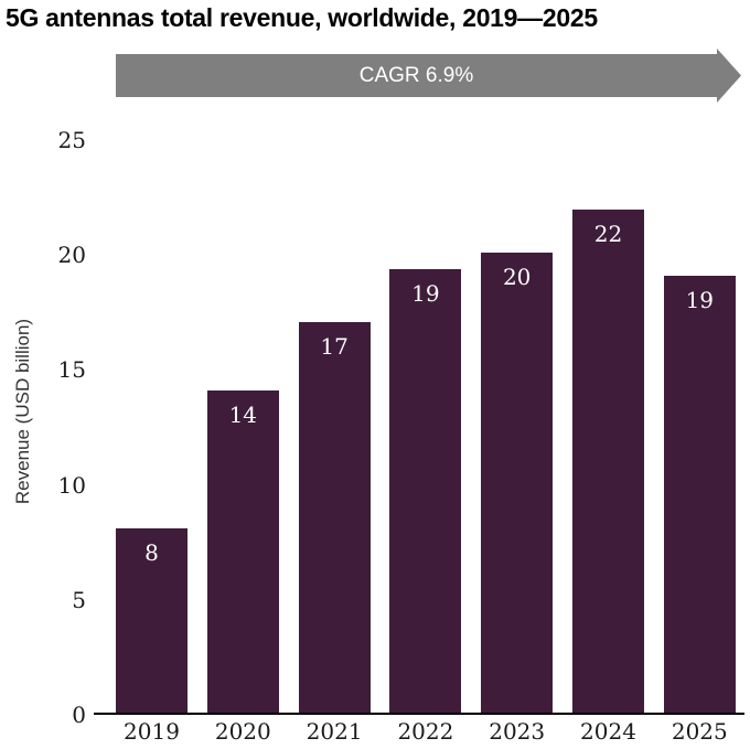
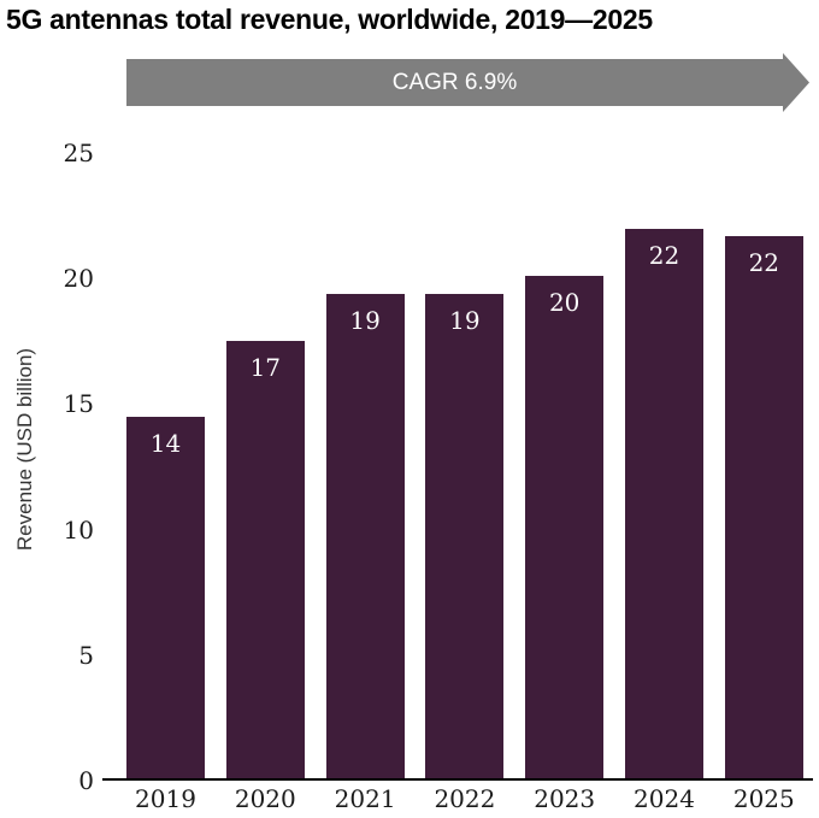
2019: 8 -> 14
2020: 14 -> 17
2021: 17 -> 19
2025: 19 -> 22
